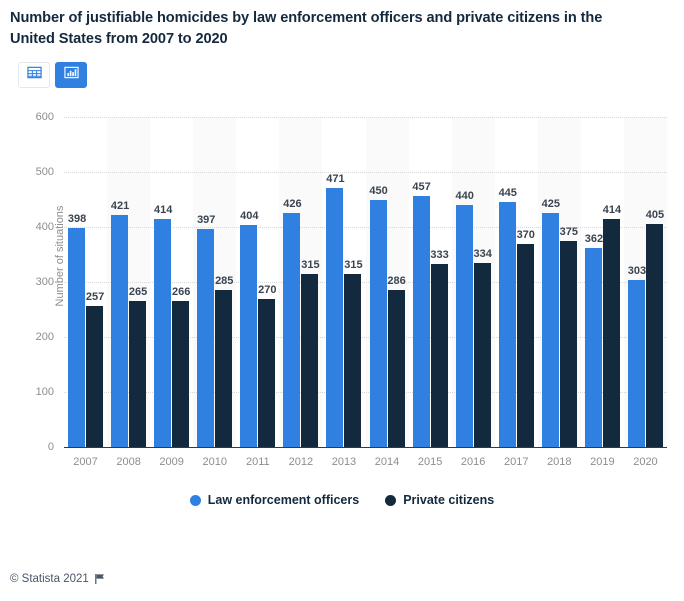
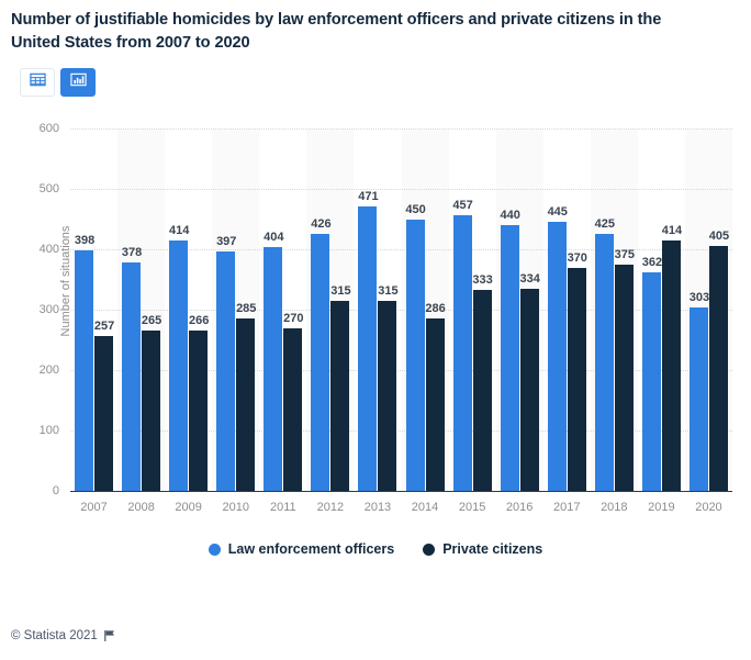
Law enforcement officers/2008: 421 -> 378
